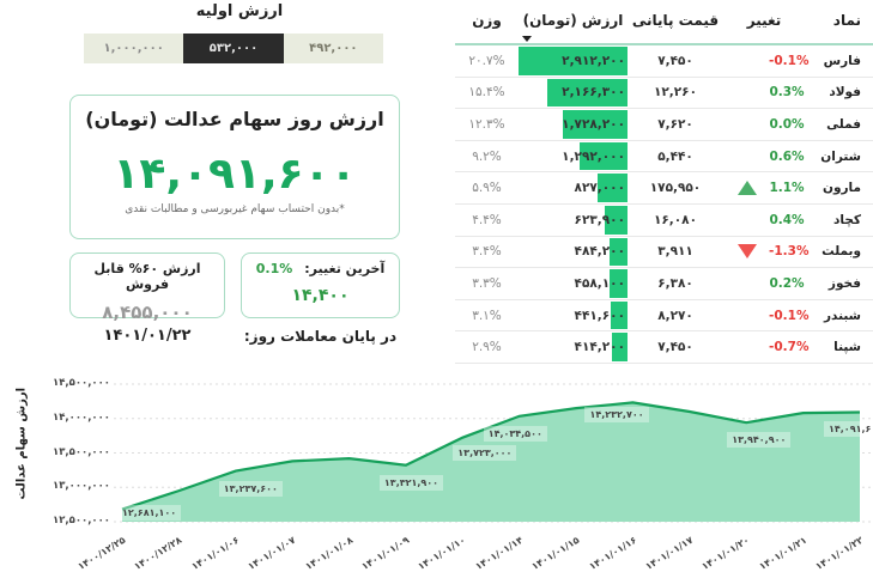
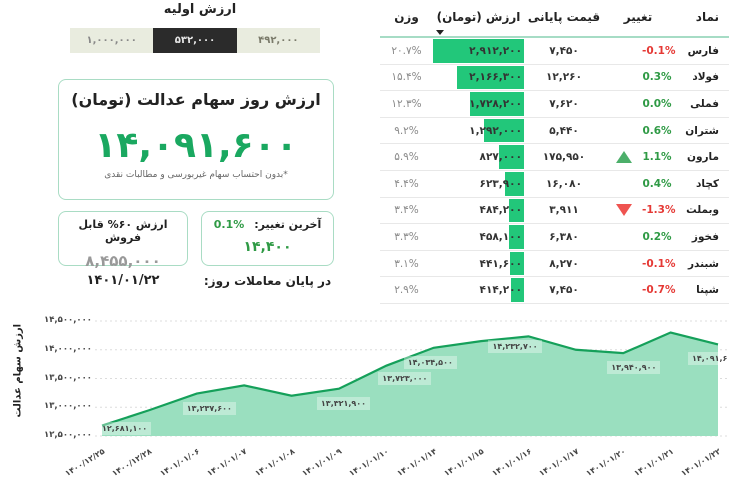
۱۴۰۱/۰۱/۰۸: 13400000 -> 13200000
۱۴۰۱/۰۱/۱۷: 14100000 -> 14000000
۱۴۰۱/۰۱/۲۱: 14100000 -> 14300000
